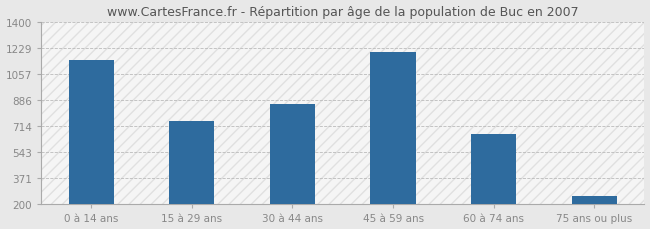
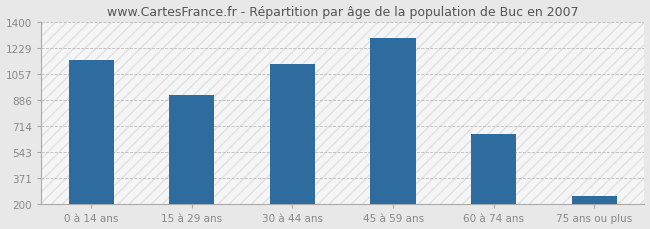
15 à 29 ans: 750 -> 920
30 à 44 ans: 860 -> 1120
45 à 59 ans: 1200 -> 1290
